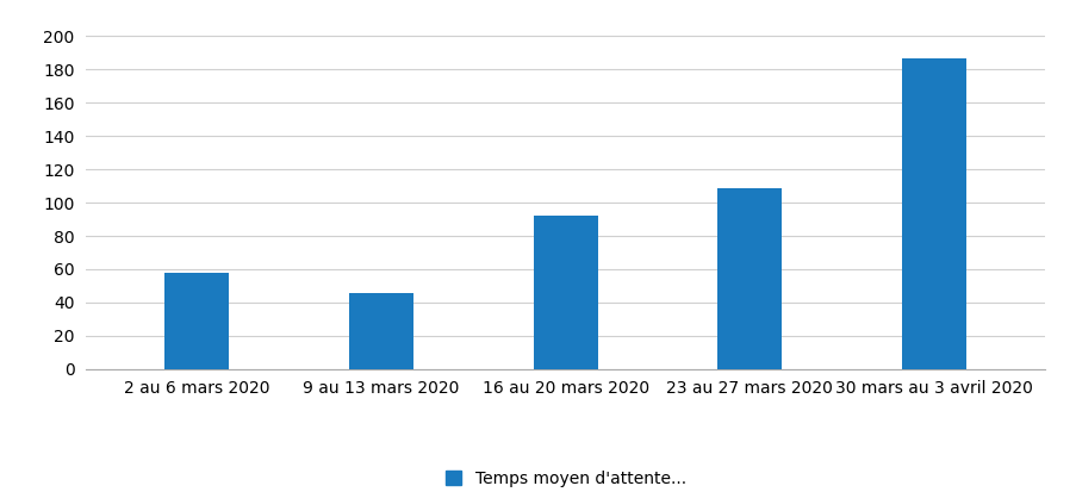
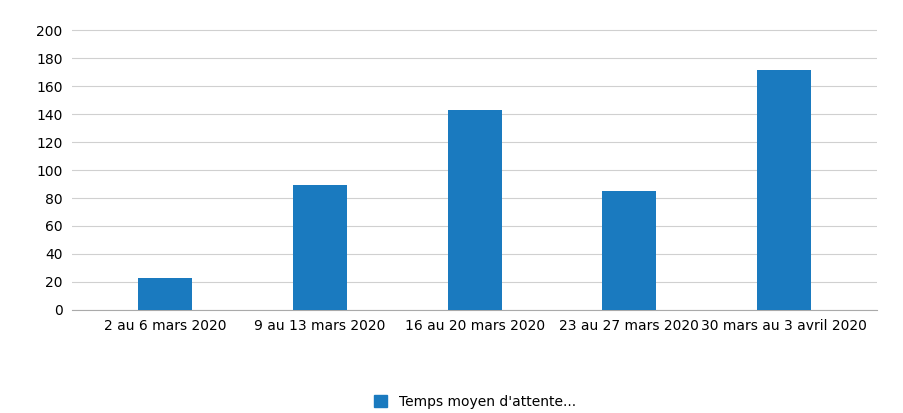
2 au 6 mars 2020: 58 -> 23
9 au 13 mars 2020: 46 -> 89
16 au 20 mars 2020: 92 -> 143
23 au 27 mars 2020: 109 -> 85
30 mars au 3 avril 2020: 187 -> 172
